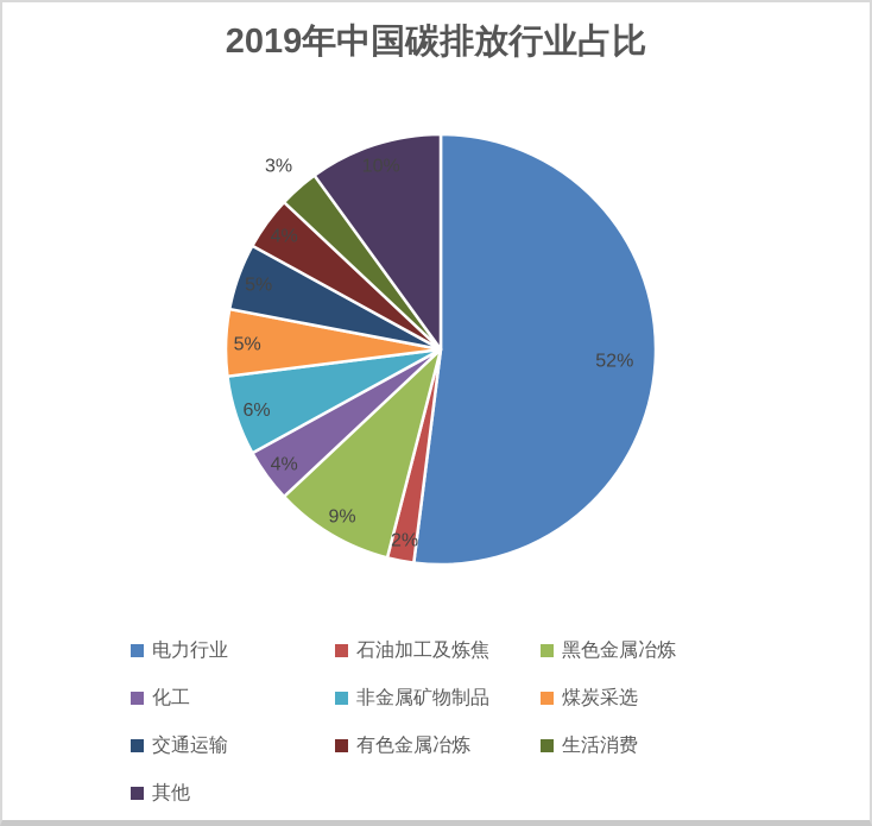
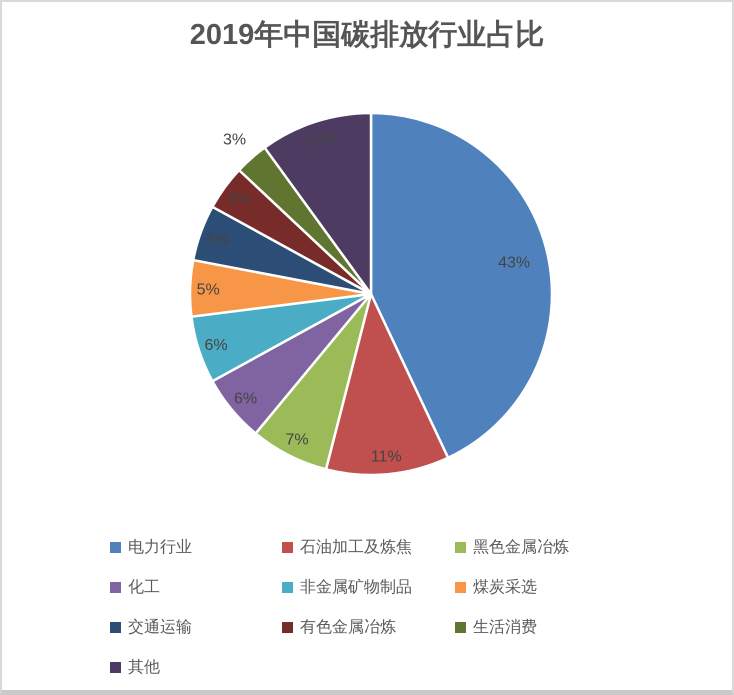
电力行业: 52% -> 43%
石油加工及炼焦: 2% -> 11%
黑色金属冶炼: 9% -> 7%
化工: 4% -> 6%
